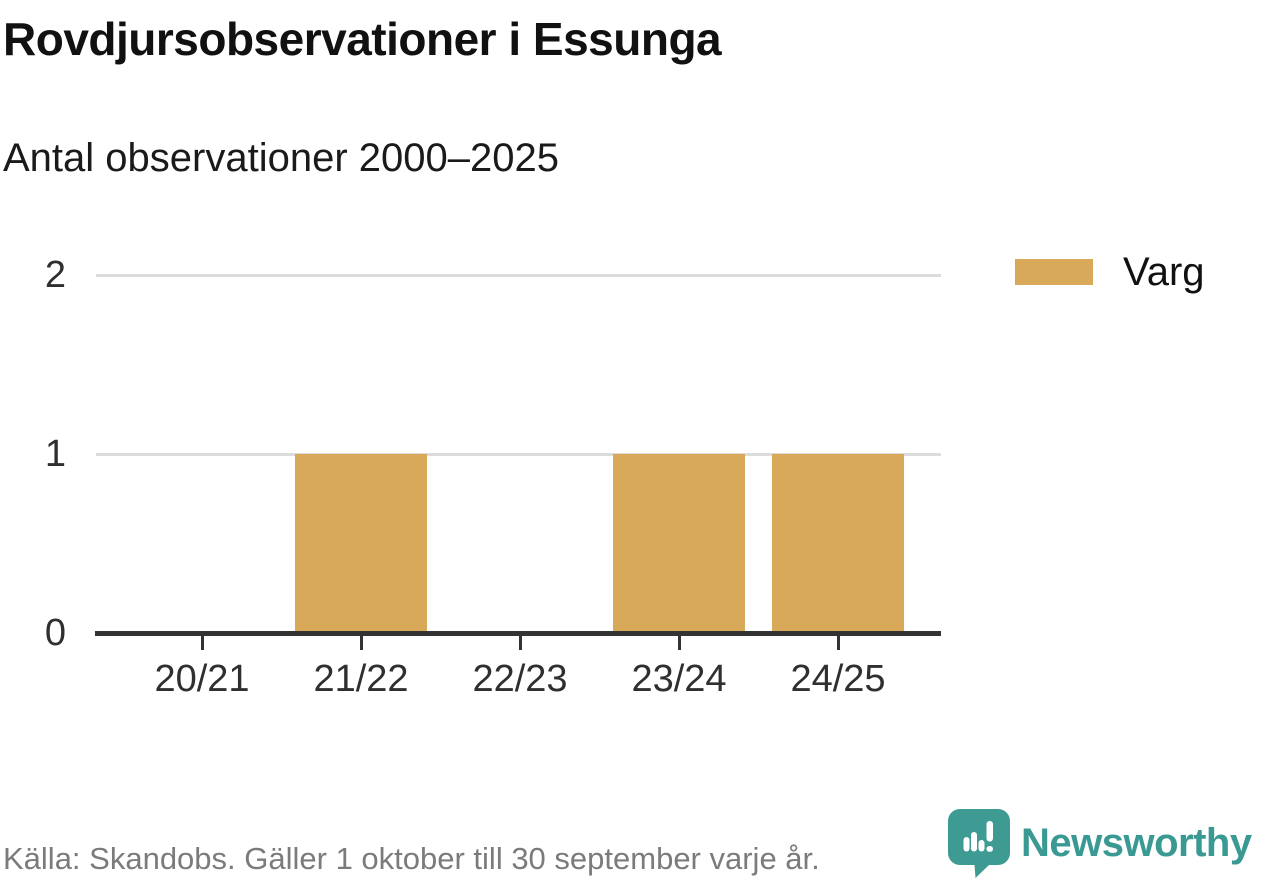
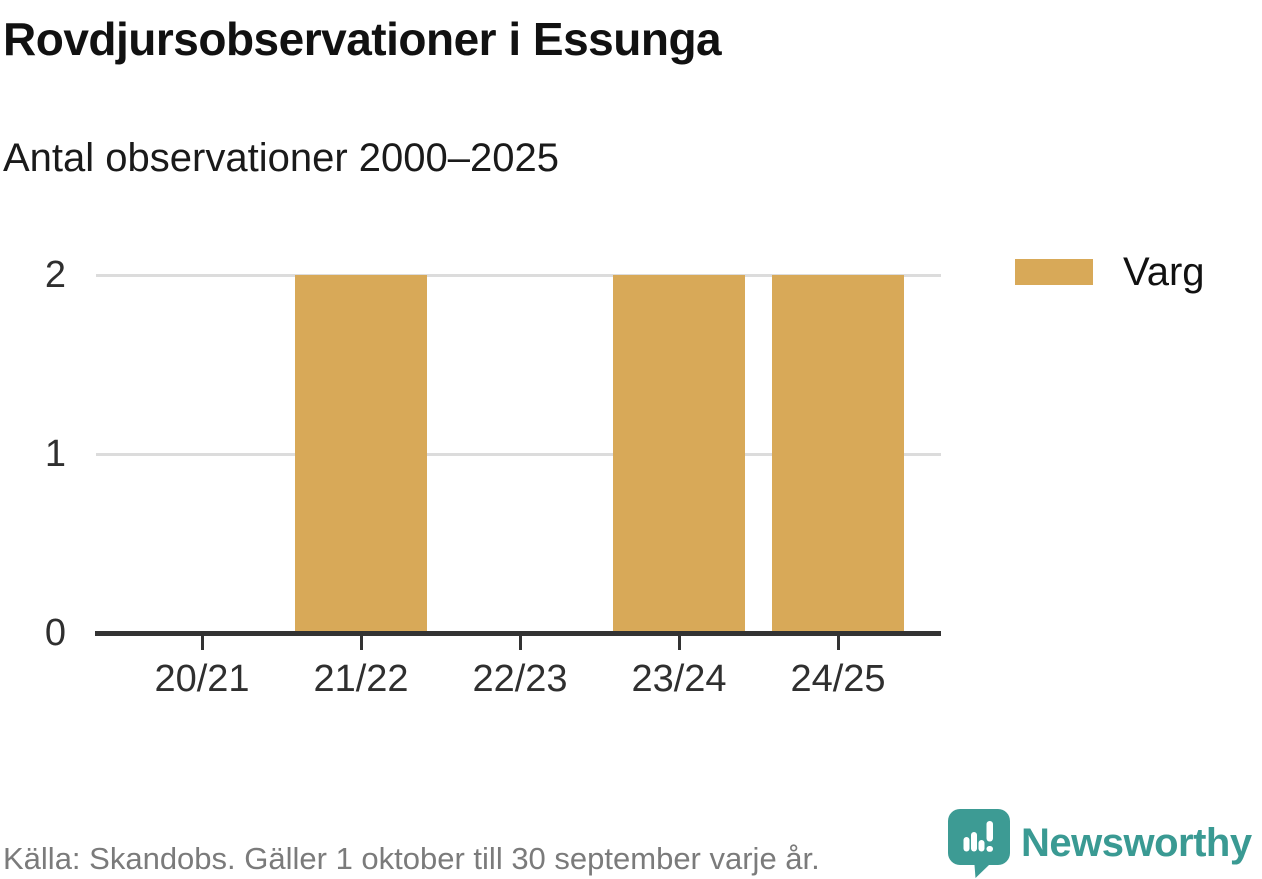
21/22: 1 -> 2
23/24: 1 -> 2
24/25: 1 -> 2
